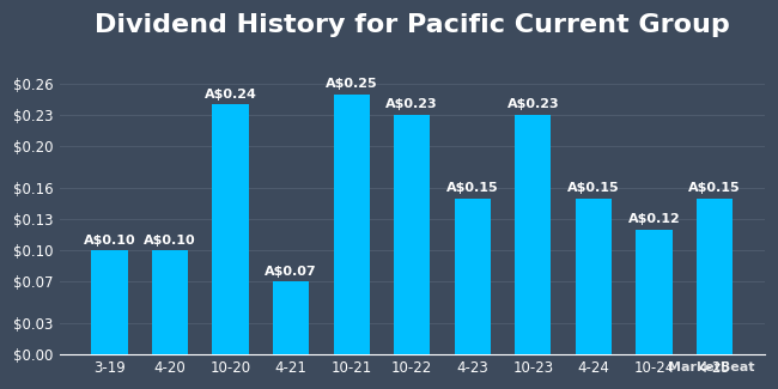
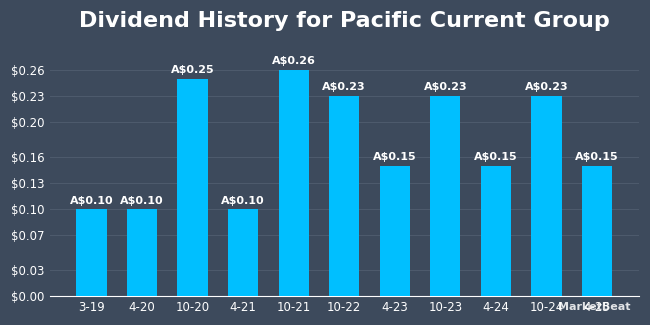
10-20: A$0.24 -> A$0.25
4-21: A$0.07 -> A$0.10
10-21: A$0.25 -> A$0.26
10-24: A$0.12 -> A$0.23
